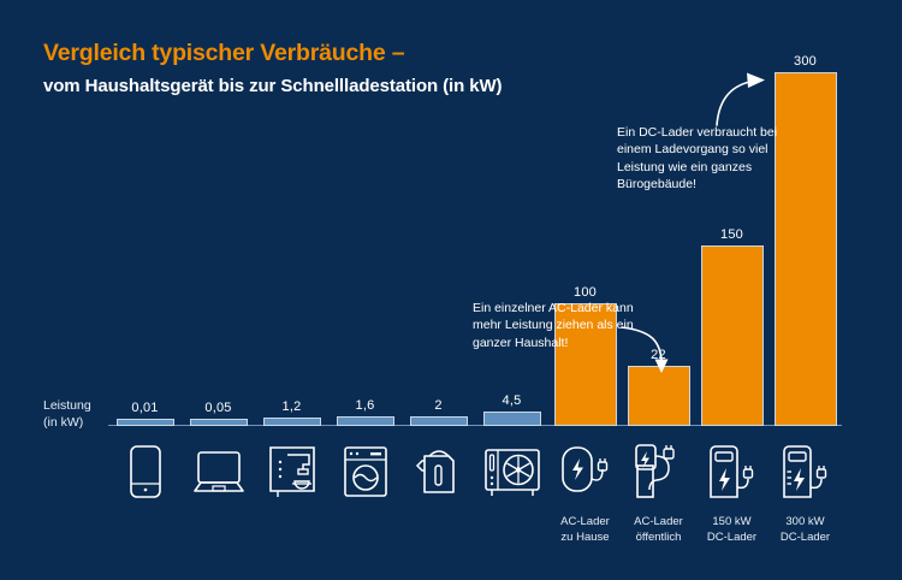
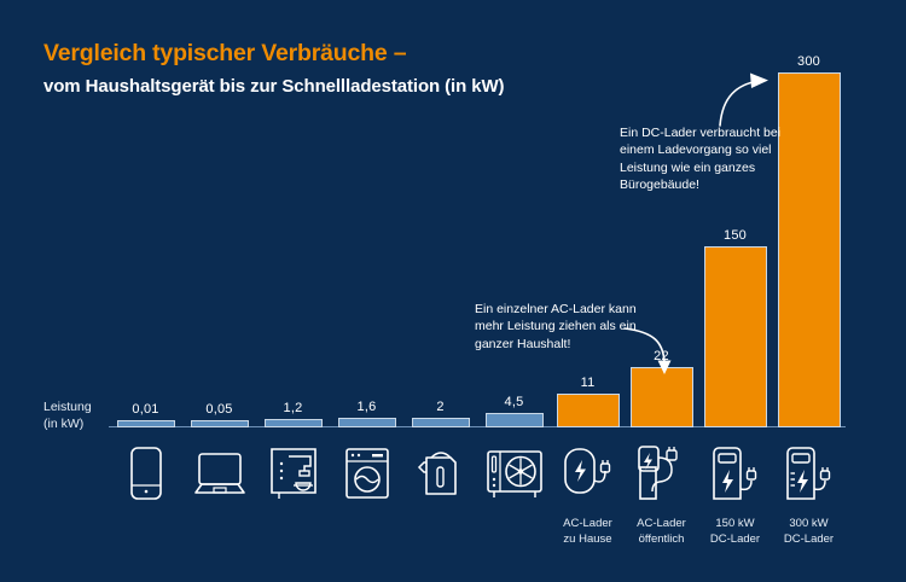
AC-Lader zu Hause: 100 -> 11
